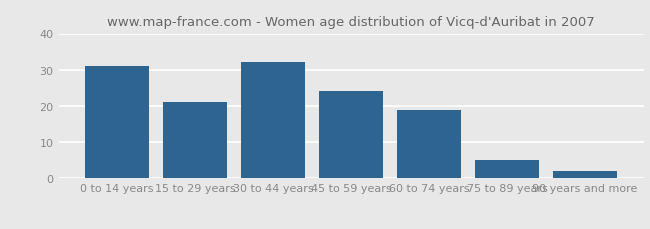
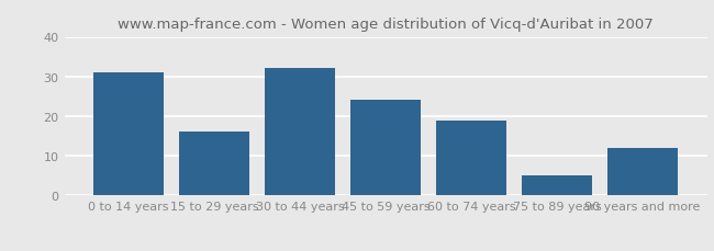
15 to 29 years: 21 -> 16
90 years and more: 2 -> 12
